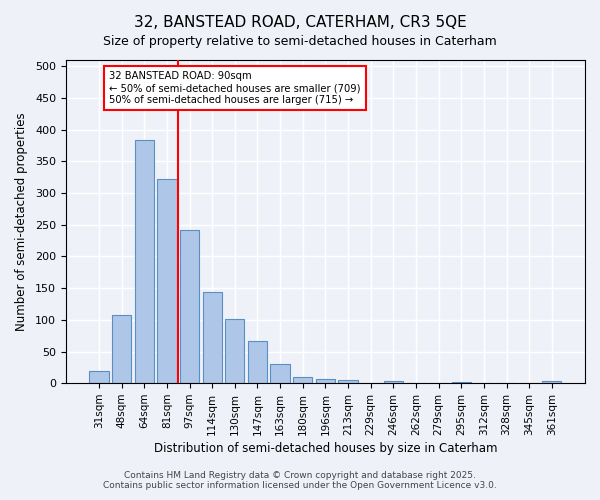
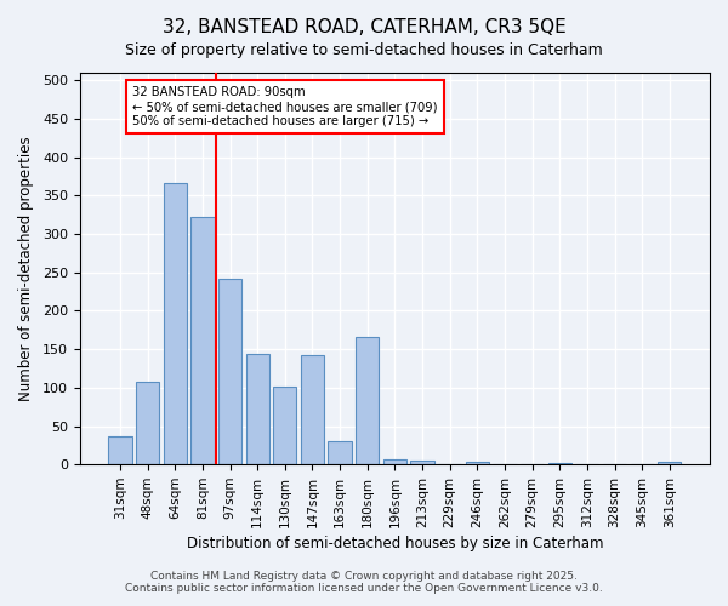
31sqm: 20 -> 36
64sqm: 383 -> 366
147sqm: 67 -> 142
180sqm: 10 -> 166
